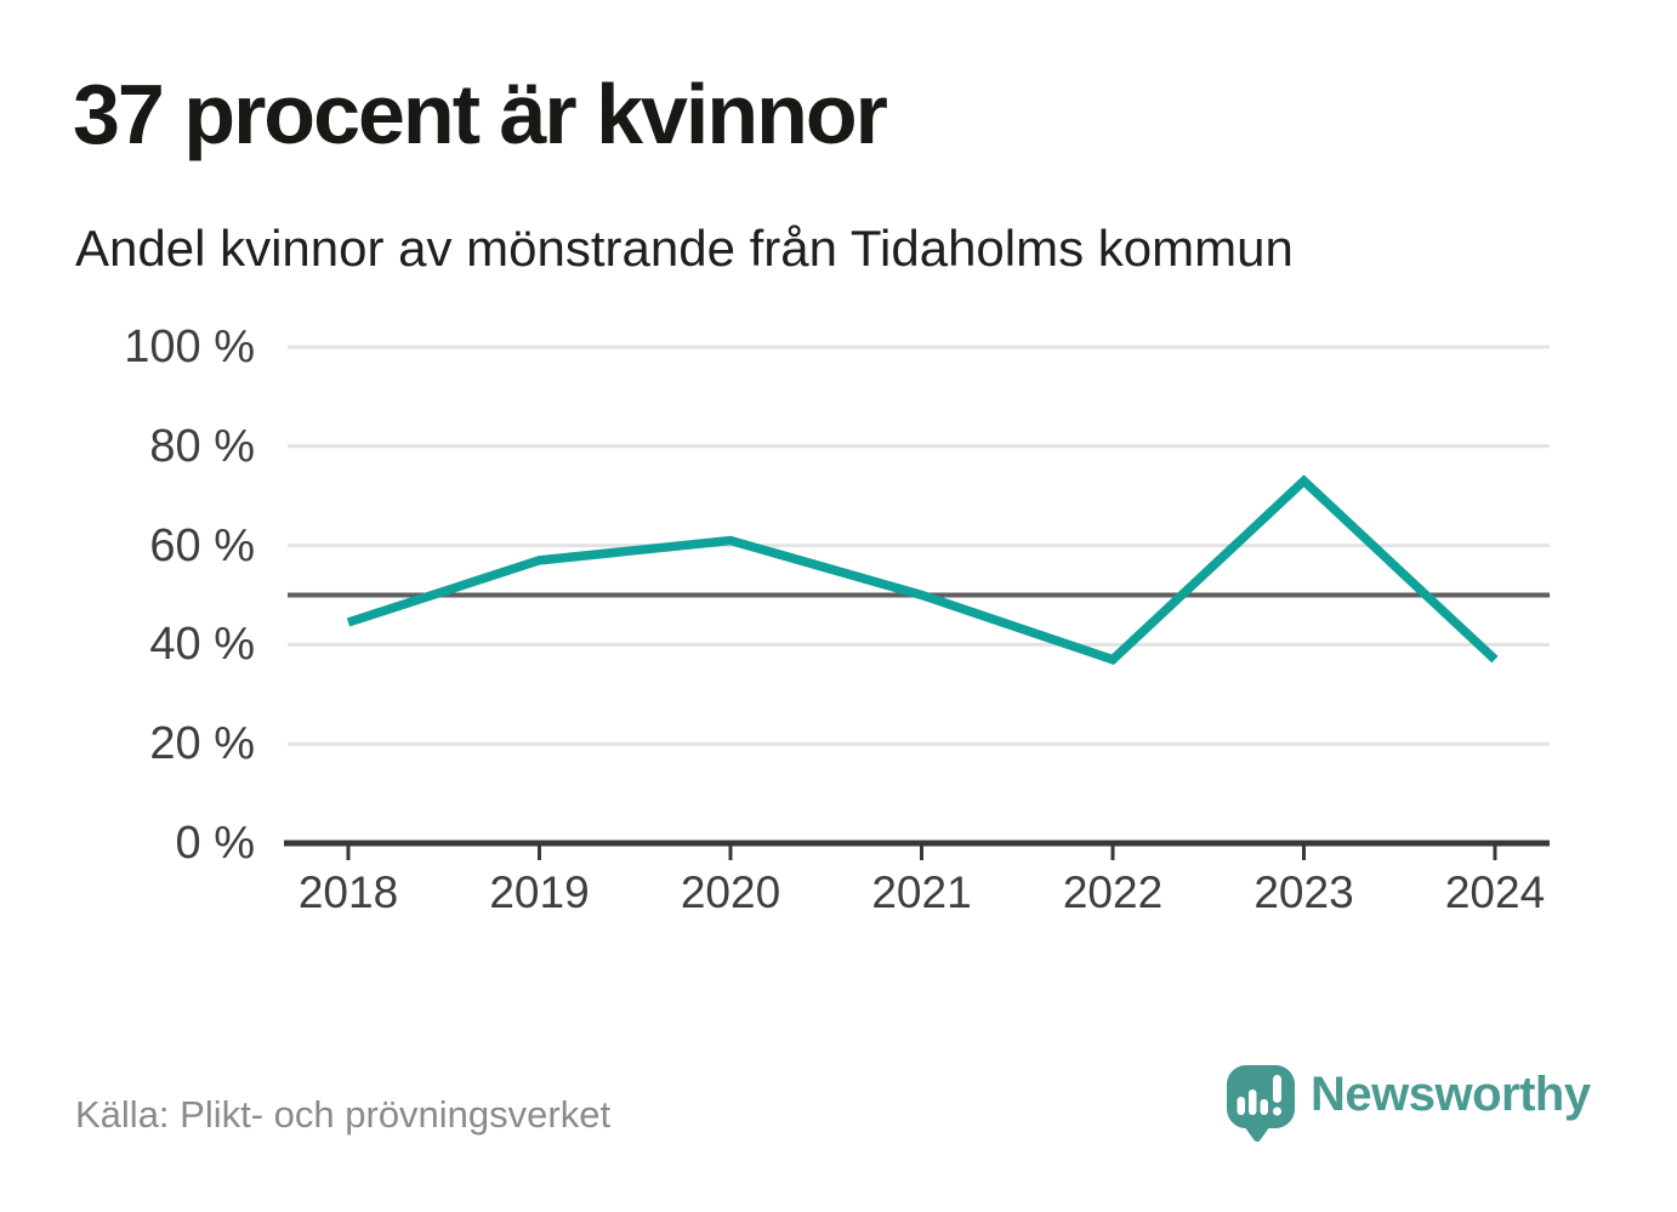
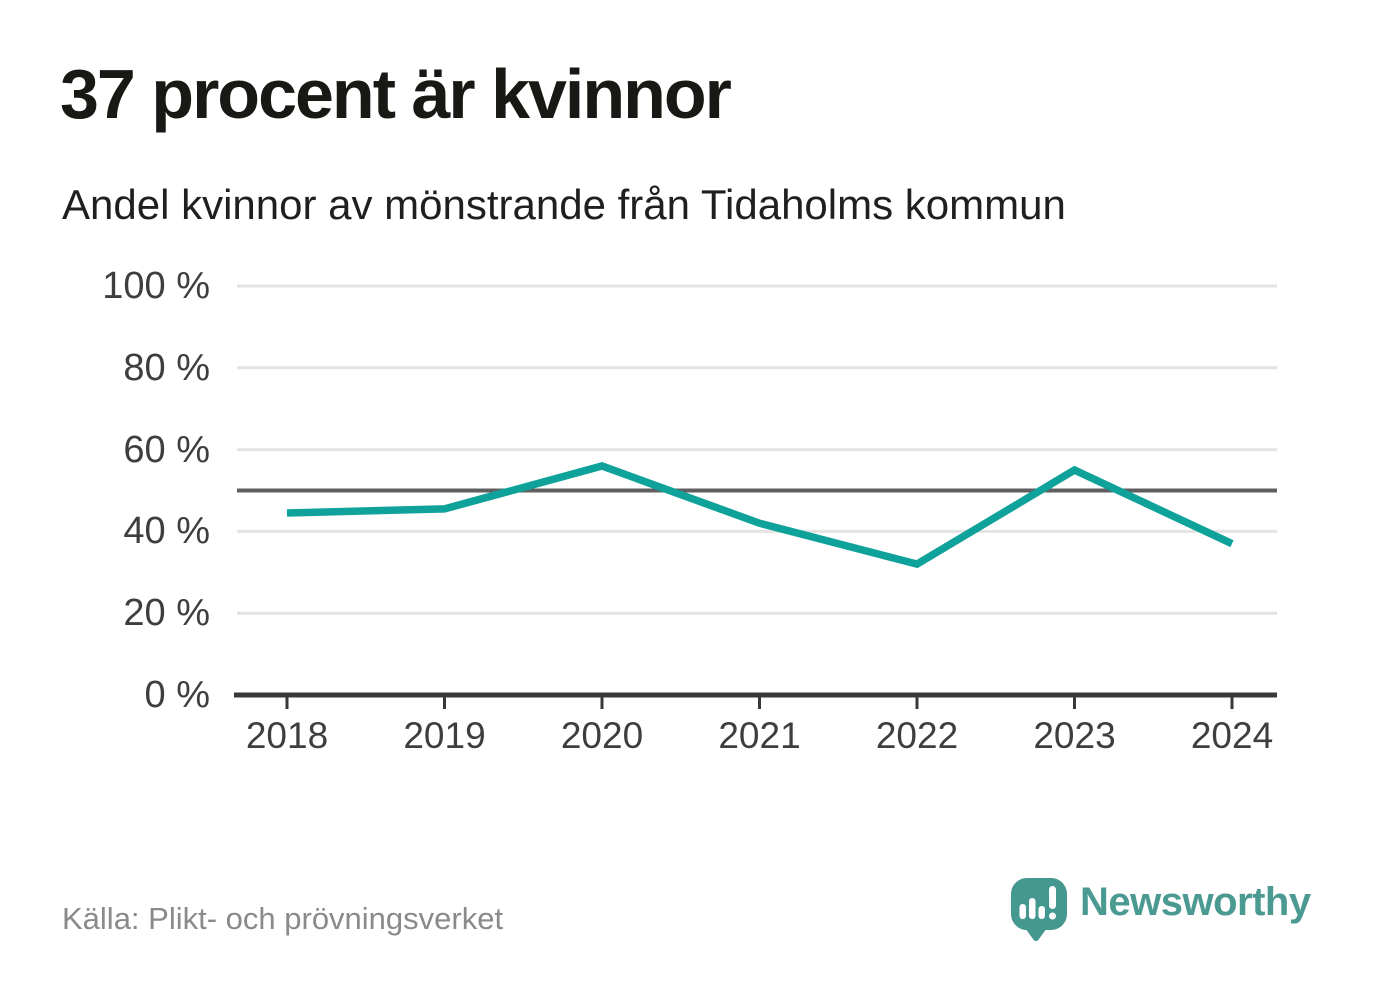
2019: 57% -> 46%
2020: 61% -> 56%
2021: 50% -> 42%
2022: 37% -> 32%
2023: 73% -> 55%
